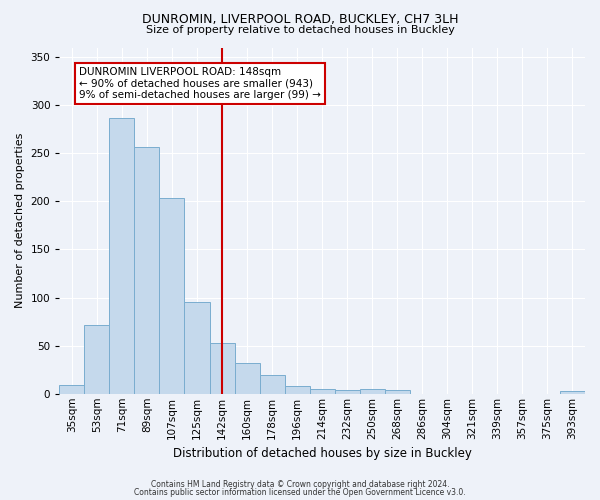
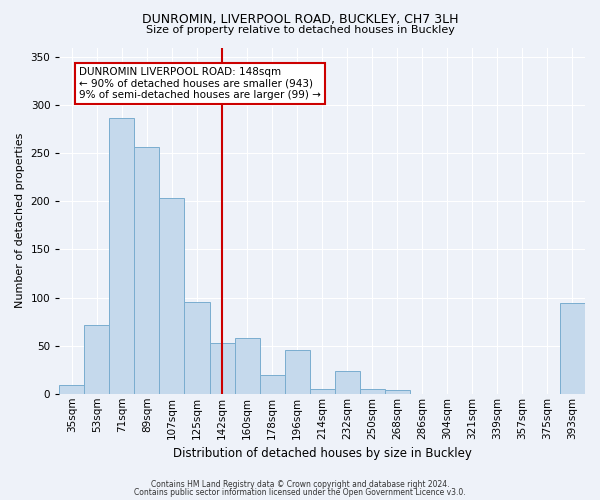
160sqm: 32 -> 58
196sqm: 8 -> 46
232sqm: 4 -> 24
393sqm: 3 -> 94
